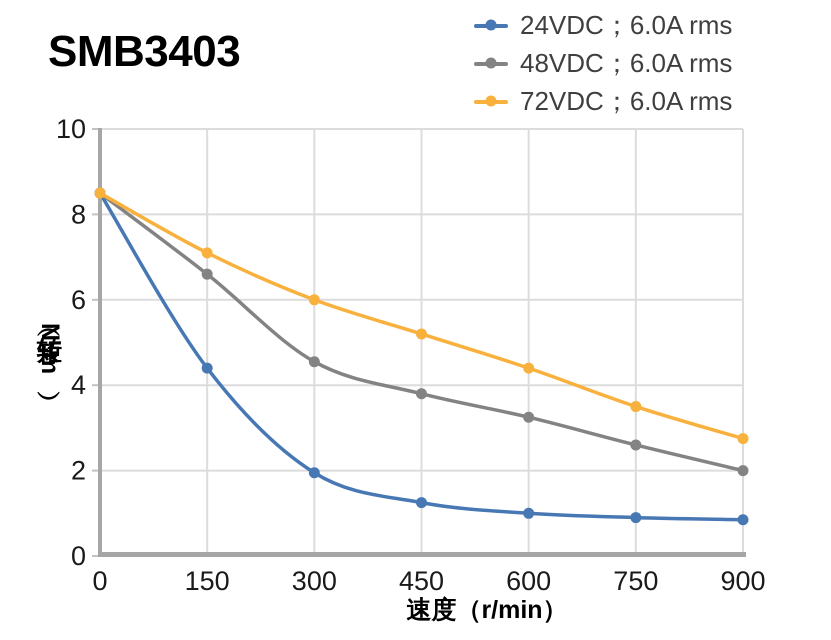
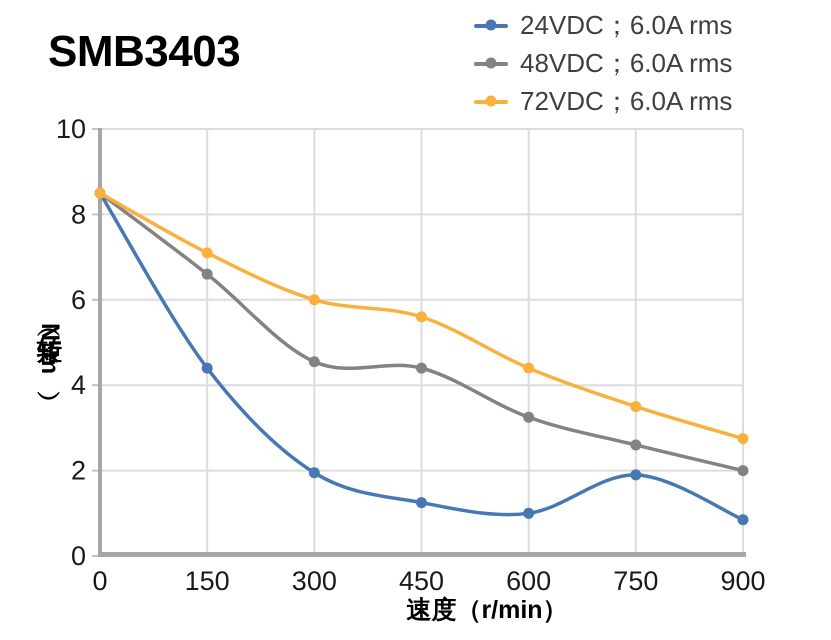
48VDC；6.0A rms/450: 3.8 -> 4.4
72VDC；6.0A rms/450: 5.2 -> 5.6
24VDC；6.0A rms/750: 0.9 -> 1.9
